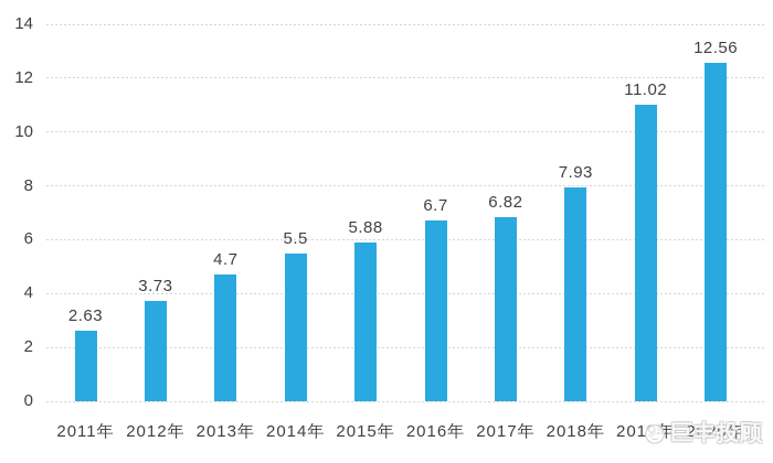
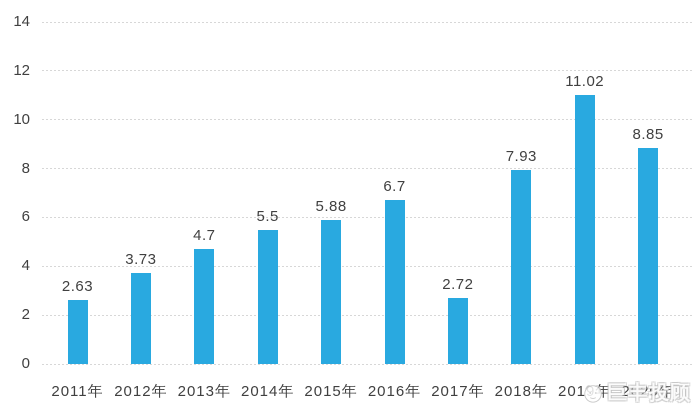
2017年: 6.82 -> 2.72
2020年: 12.56 -> 8.85
